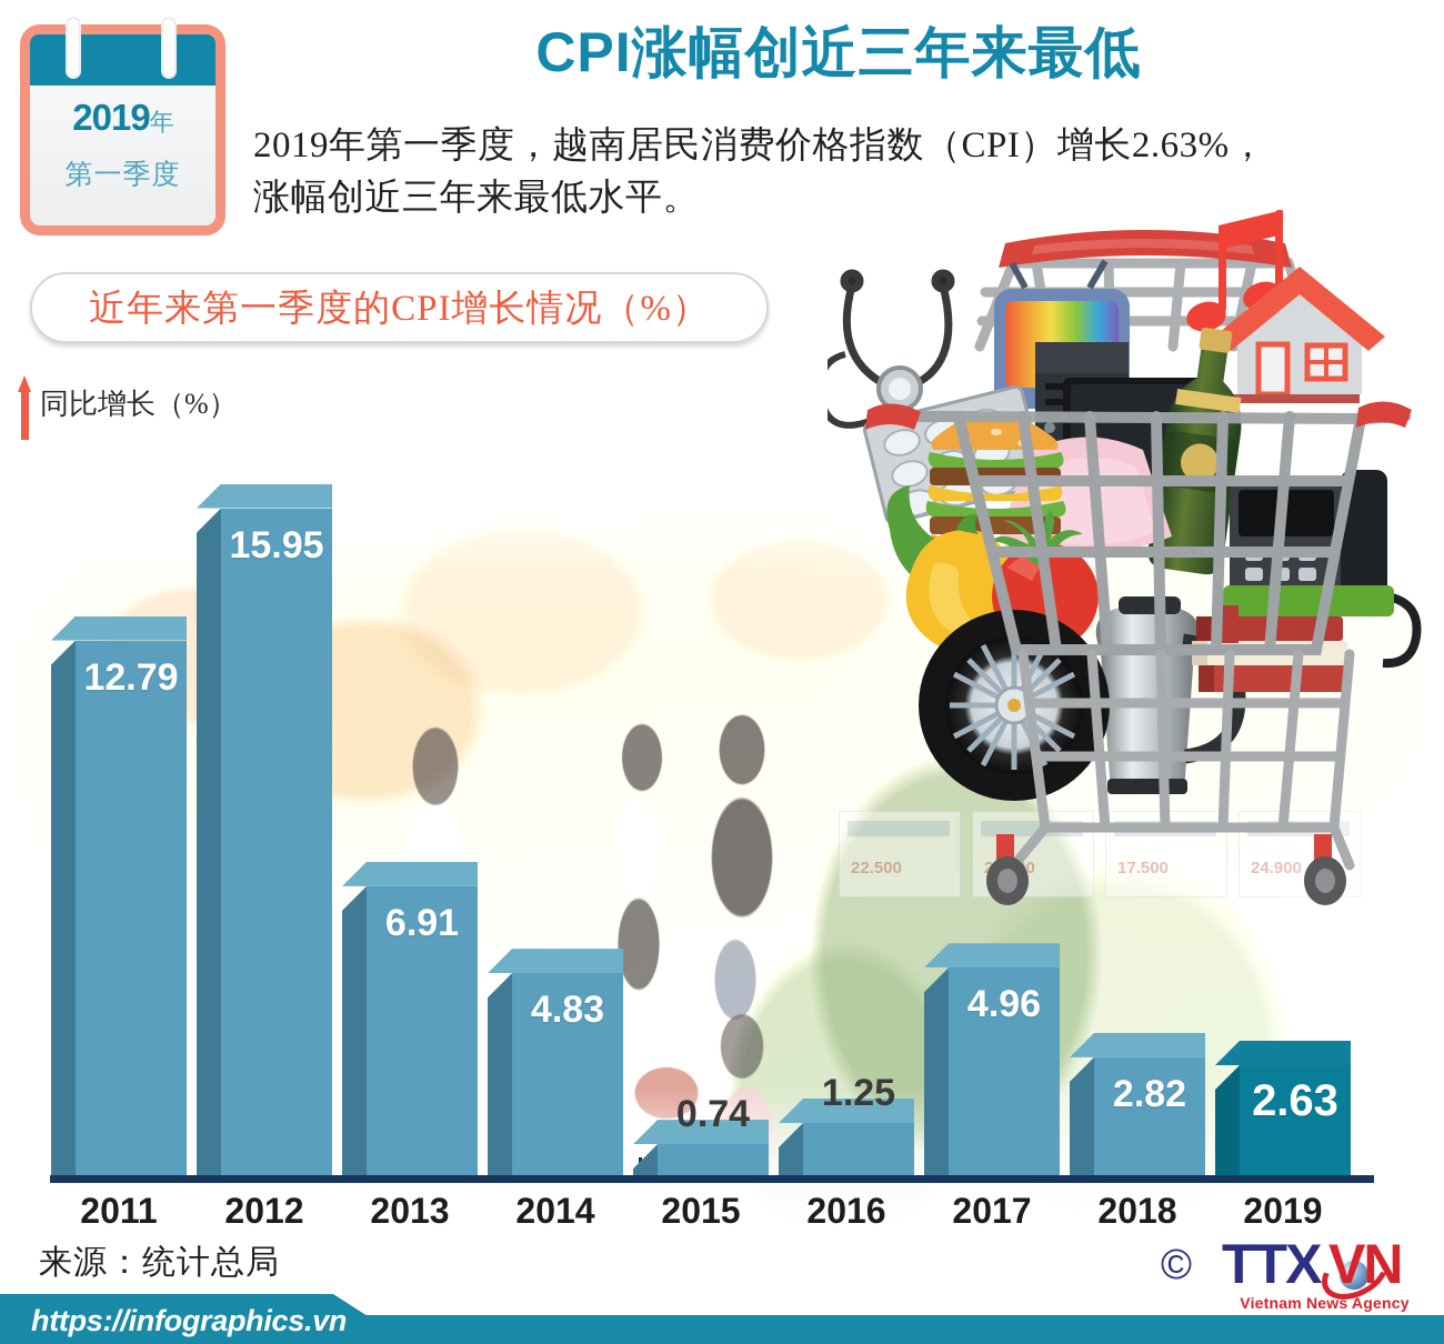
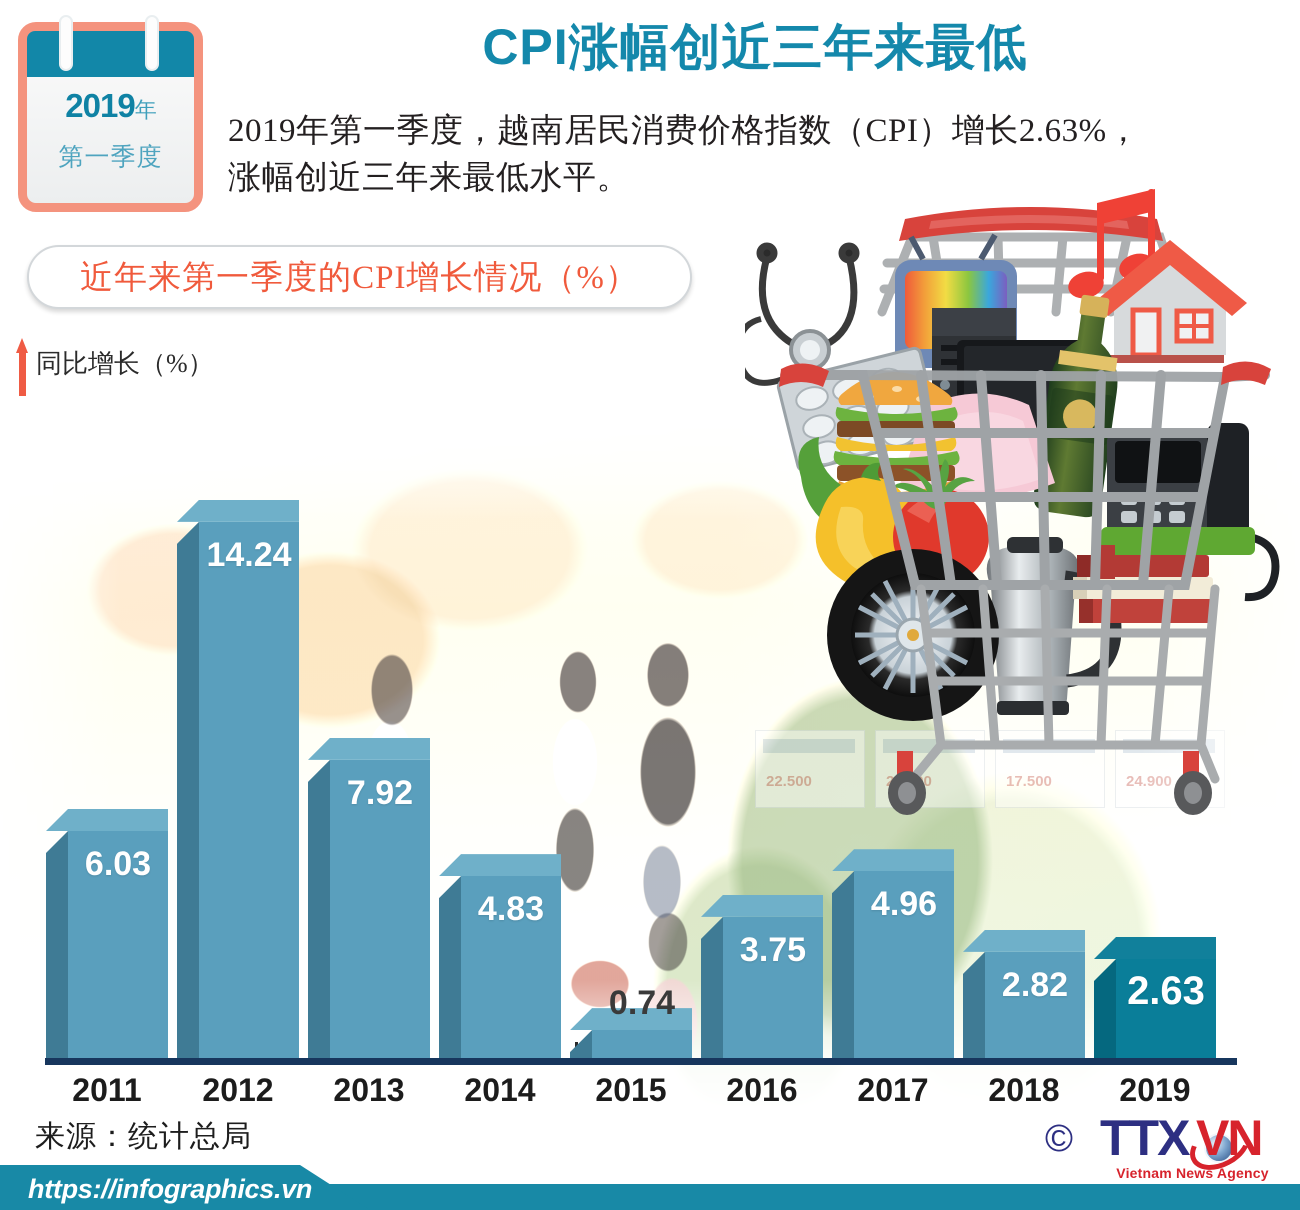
2011: 12.79 -> 6.03
2012: 15.95 -> 14.24
2013: 6.91 -> 7.92
2016: 1.25 -> 3.75
